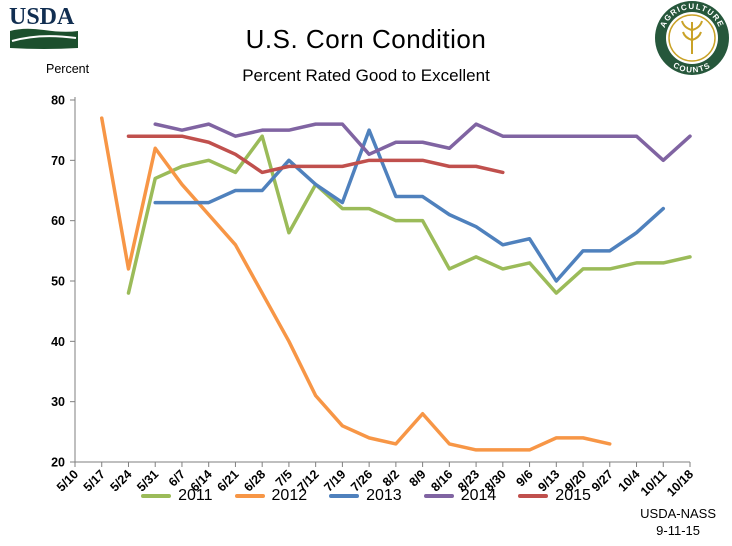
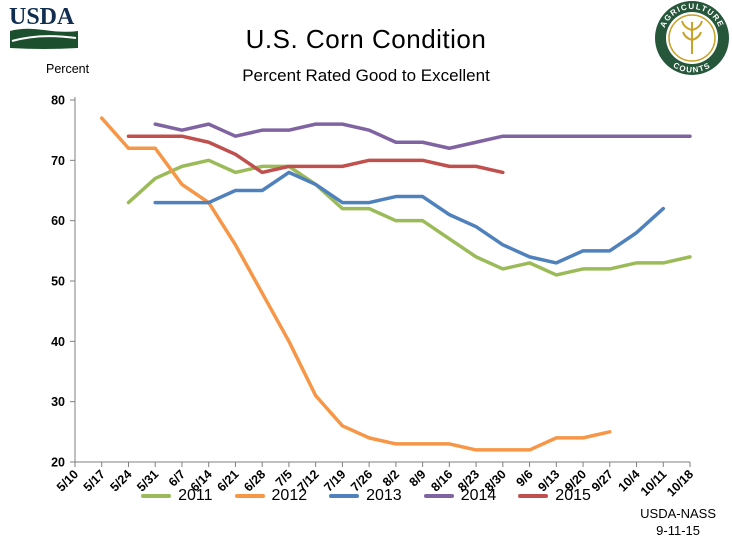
2011/5/24: 48 -> 63
2012/5/24: 52 -> 72
2012/6/14: 61 -> 63
2011/6/28: 74 -> 69
2011/7/5: 58 -> 69
2013/7/5: 70 -> 68
2013/7/26: 75 -> 63
2014/7/26: 71 -> 75
2012/8/9: 28 -> 23
2011/8/16: 52 -> 57
2014/8/23: 76 -> 73
2013/9/6: 57 -> 54
2011/9/13: 48 -> 51
2013/9/13: 50 -> 53
2012/9/27: 23 -> 25
2014/10/11: 70 -> 74
